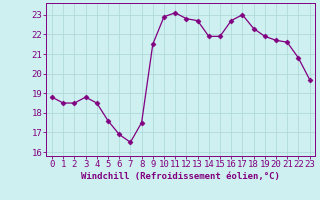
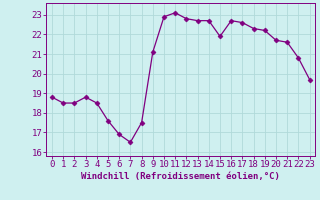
9: 21.5 -> 21.1
14: 21.9 -> 22.7
17: 23.0 -> 22.6
19: 21.9 -> 22.2
